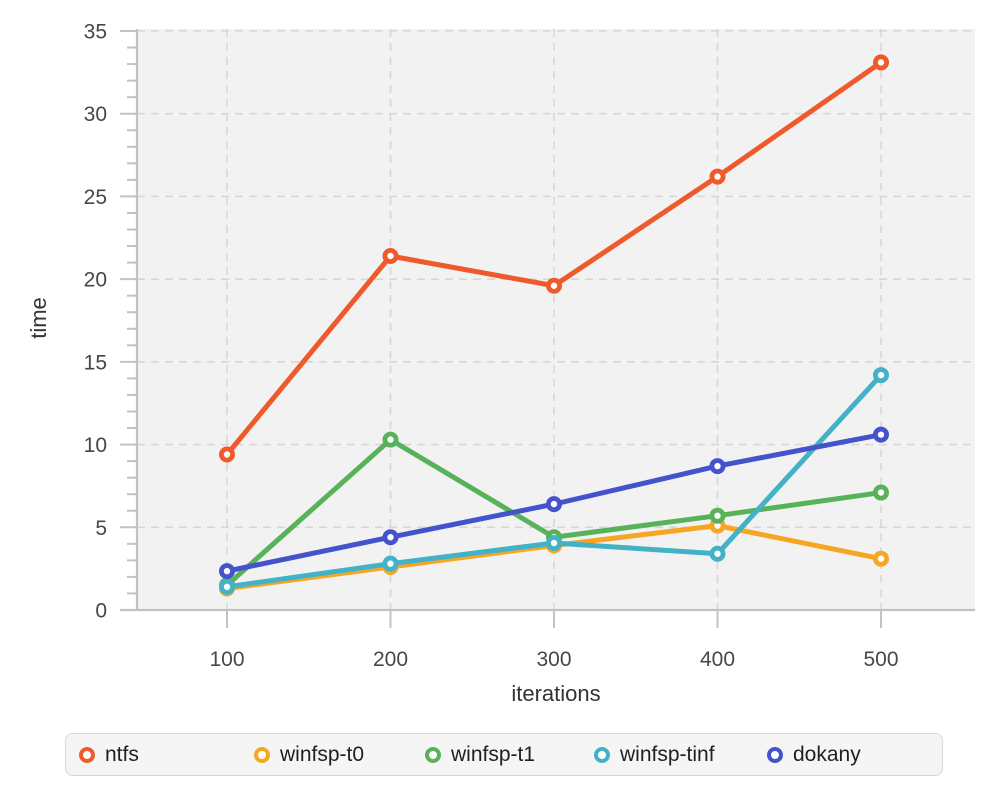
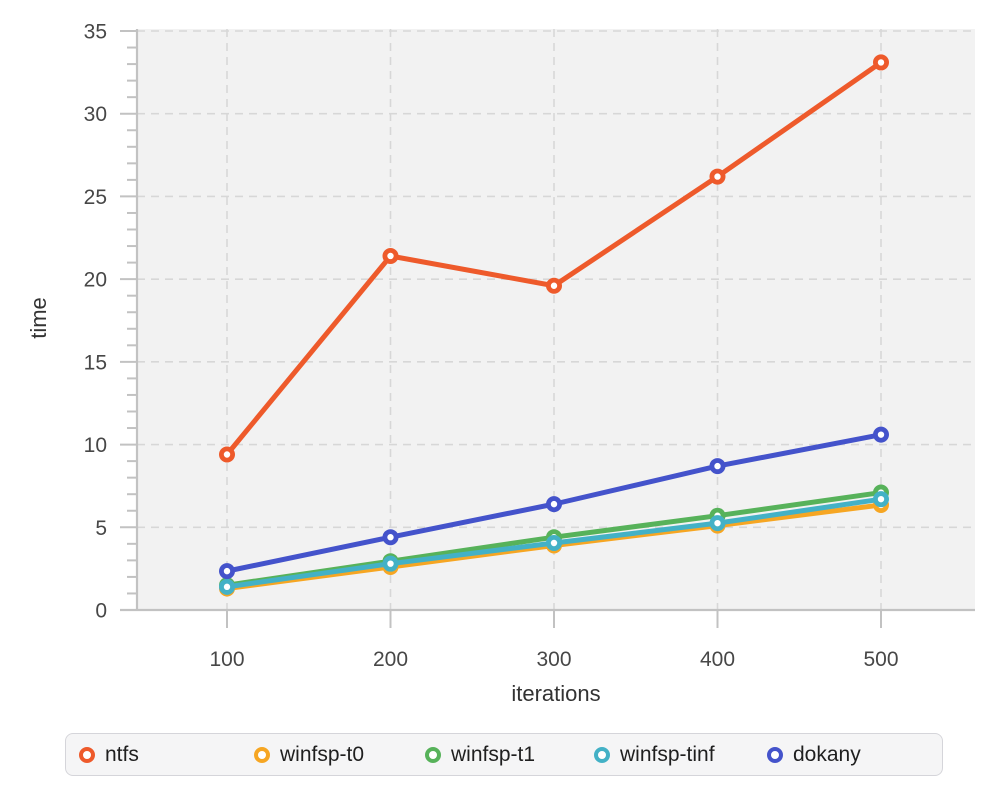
winfsp-t1/200: 10.3 -> 3.0
winfsp-tinf/400: 3.4 -> 5.2
winfsp-t0/500: 3.1 -> 6.3
winfsp-tinf/500: 14.2 -> 6.7
